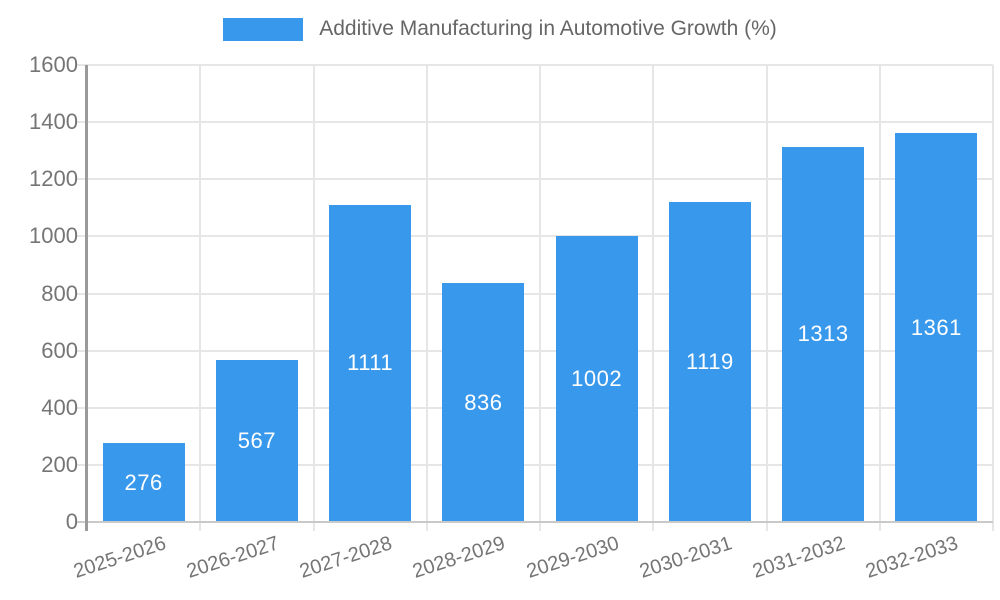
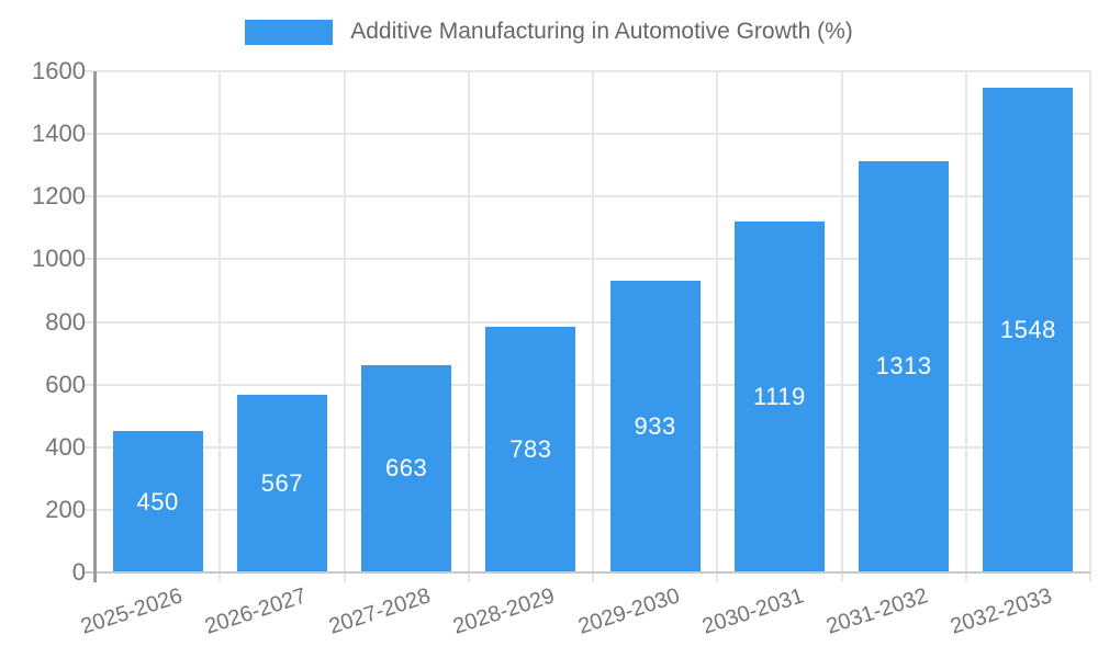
2025-2026: 276 -> 450
2027-2028: 1111 -> 663
2028-2029: 836 -> 783
2029-2030: 1002 -> 933
2032-2033: 1361 -> 1548
